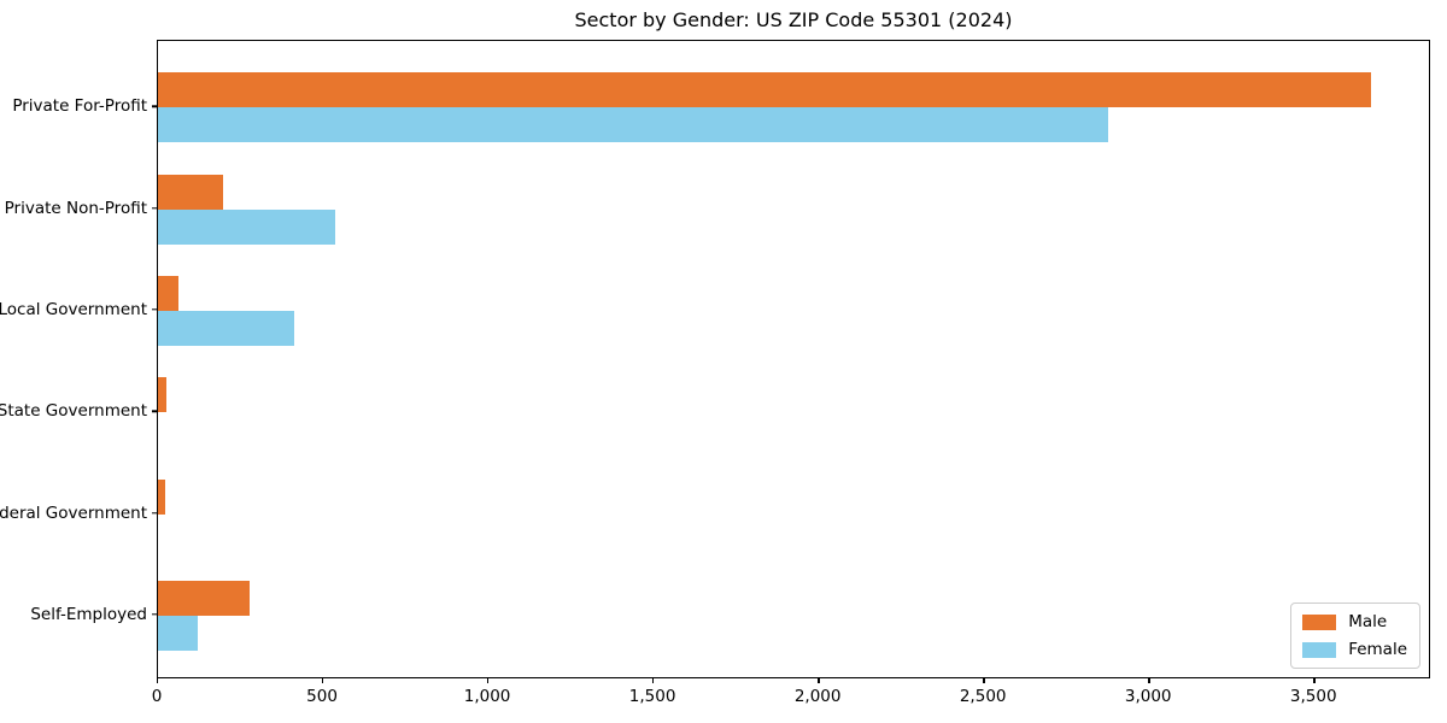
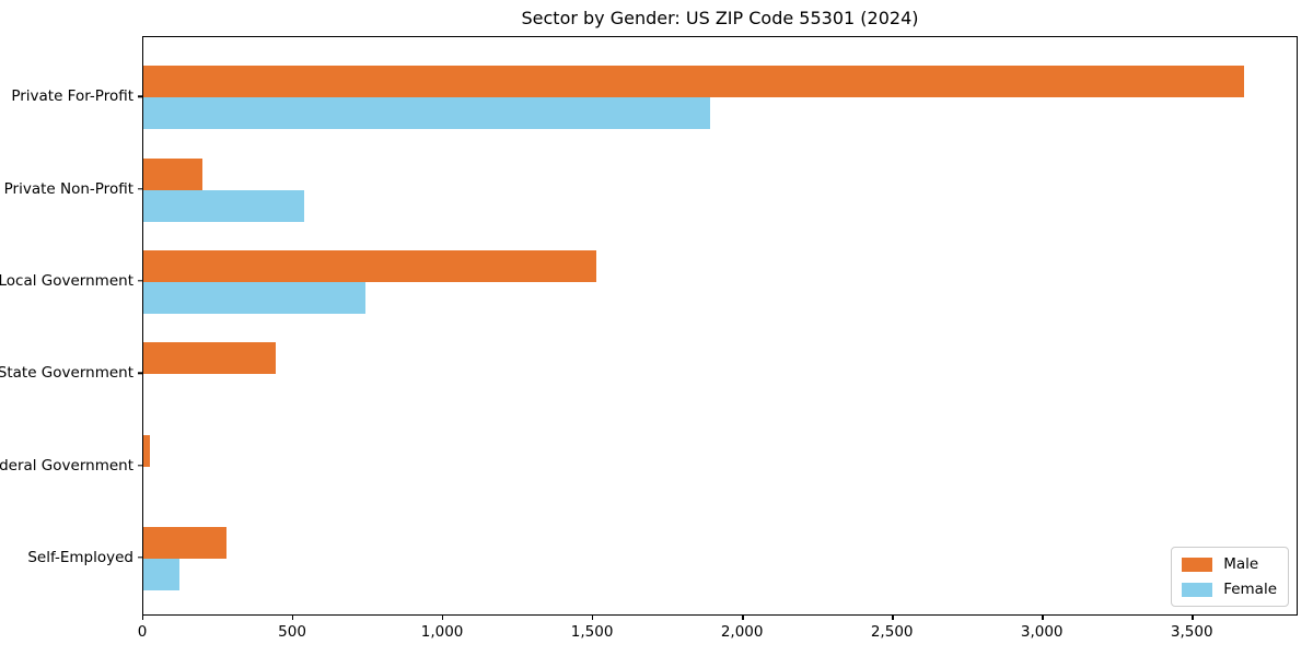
Female/Private For-Profit: 2880 -> 1890
Male/Local Government: 60 -> 1510
Female/Local Government: 410 -> 740
Male/State Government: 20 -> 440
